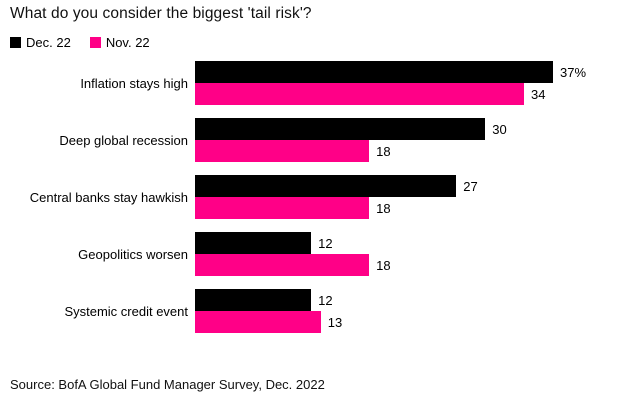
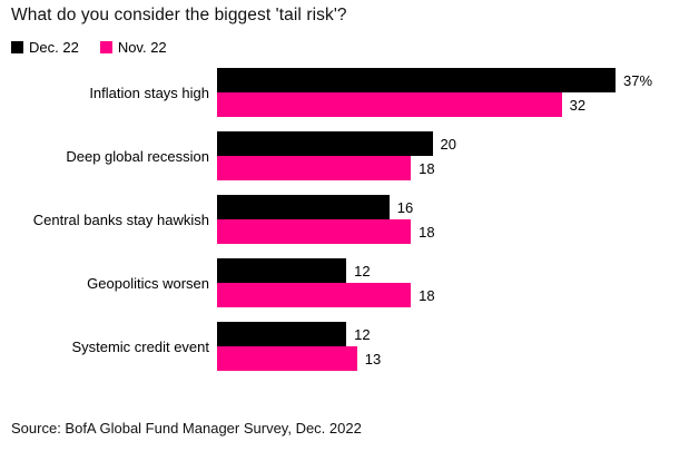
Nov. 22/Inflation stays high: 34 -> 32
Dec. 22/Deep global recession: 30 -> 20
Dec. 22/Central banks stay hawkish: 27 -> 16
